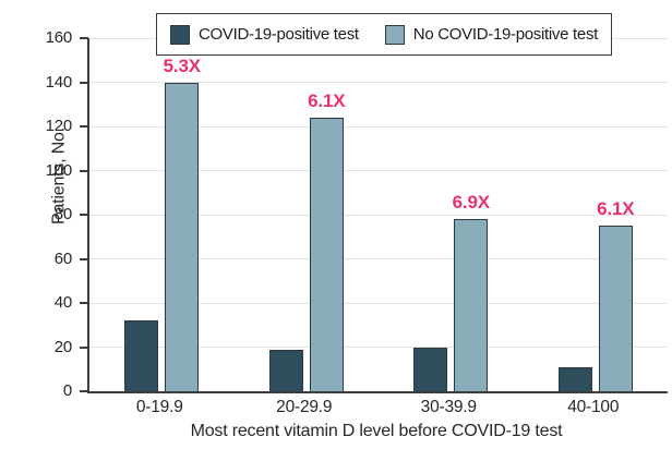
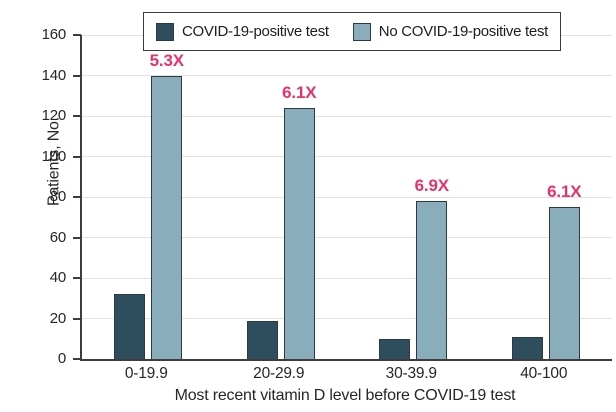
COVID-19-positive test/30-39.9: 20 -> 10
